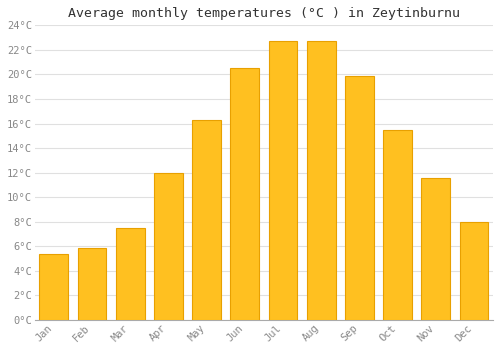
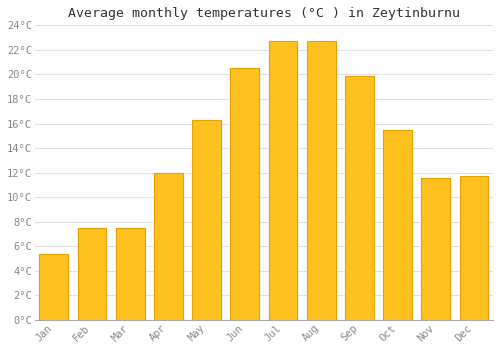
Feb: 5.9°C -> 7.5°C
Dec: 8.0°C -> 11.7°C
